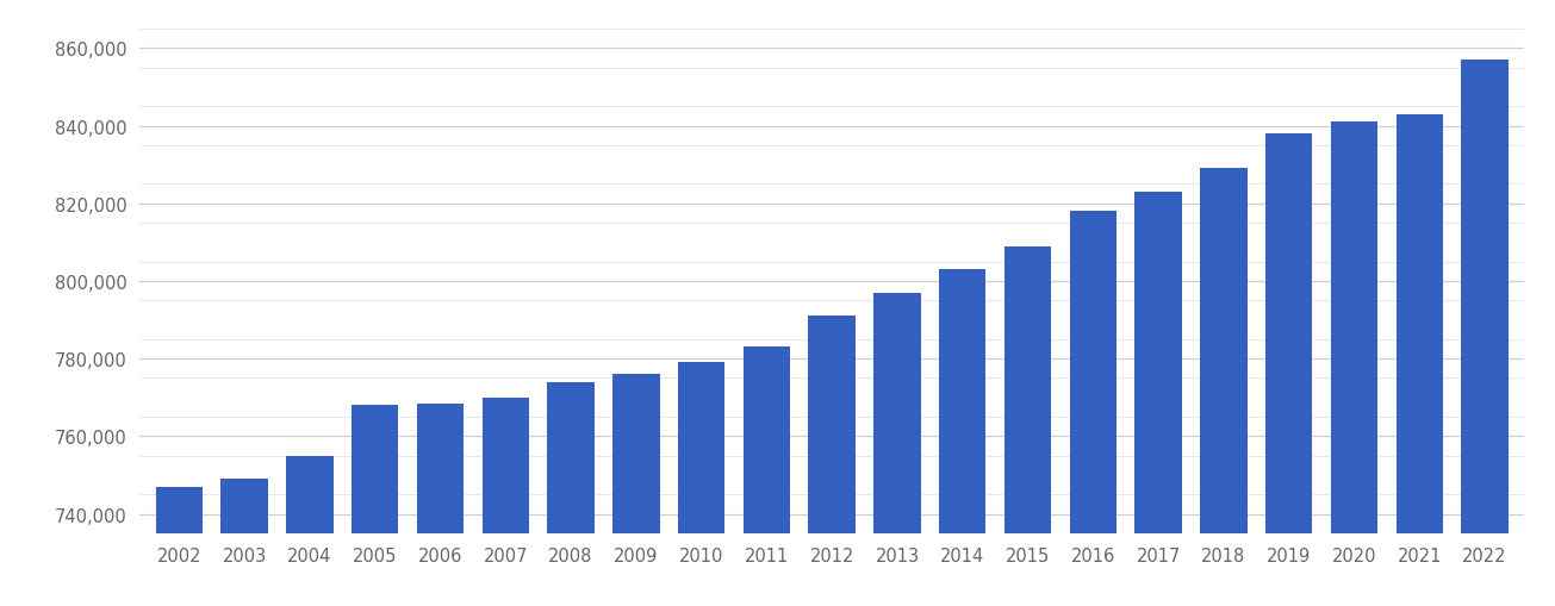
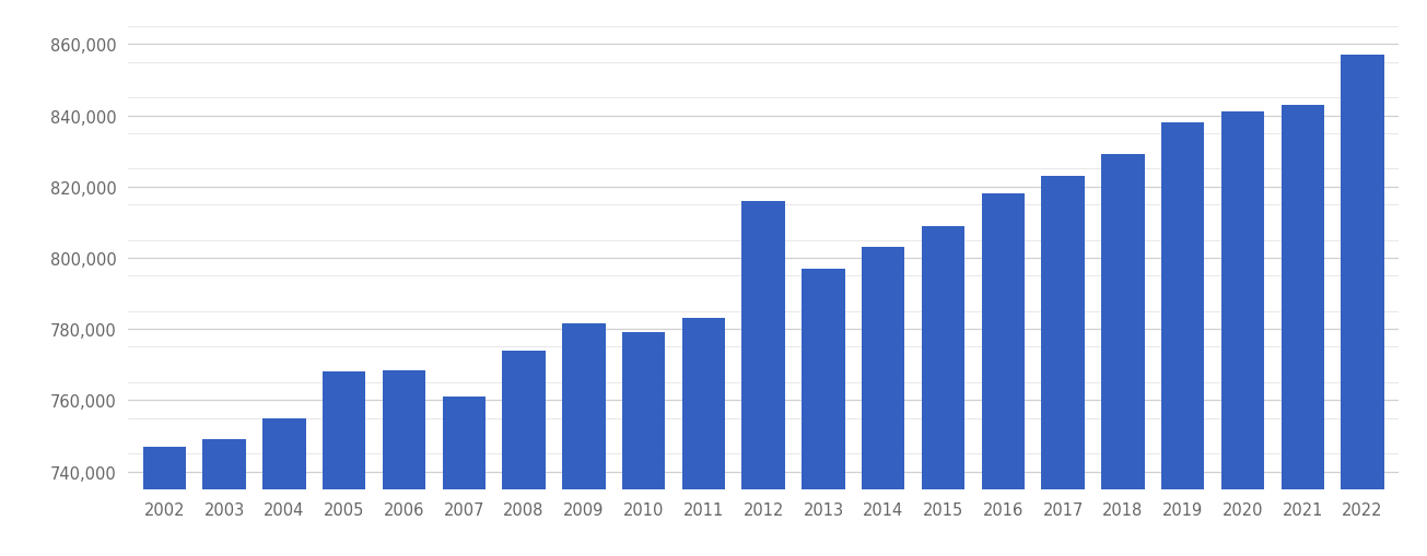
2007: 770,000 -> 761,000
2009: 776,000 -> 781,500
2012: 791,000 -> 816,000
